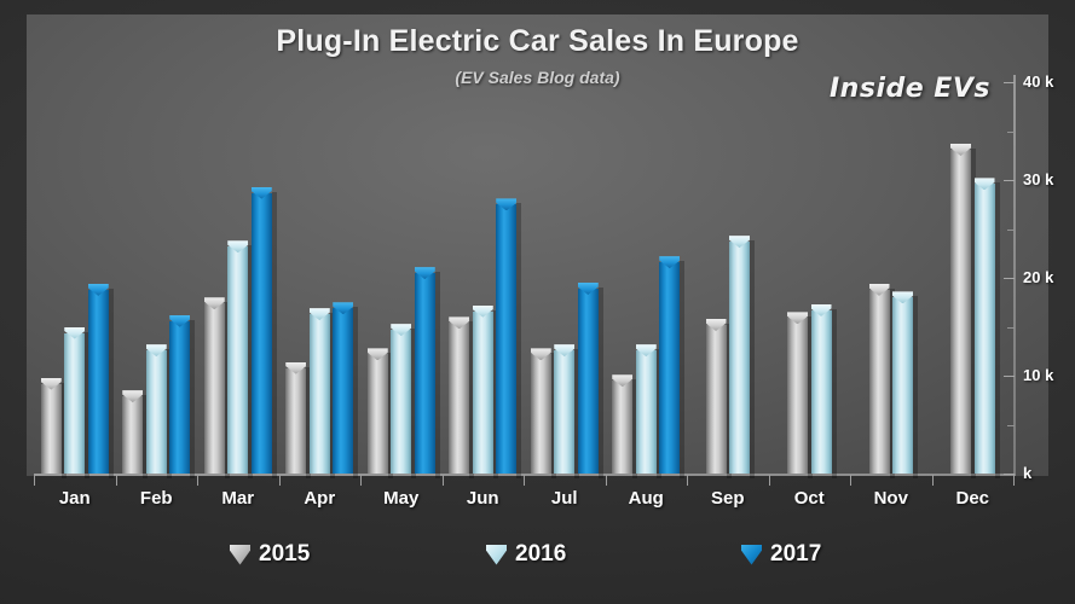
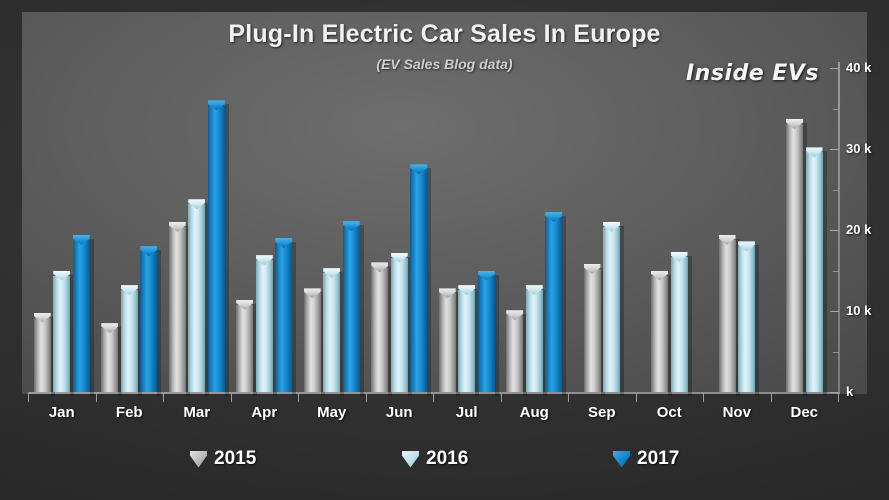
2017/Feb: 16k -> 18k
2015/Mar: 18k -> 21k
2017/Mar: 29k -> 36k
2017/Apr: 18k -> 19k
2017/Jul: 20k -> 15k
2016/Sep: 24k -> 21k
2015/Oct: 16k -> 15k
